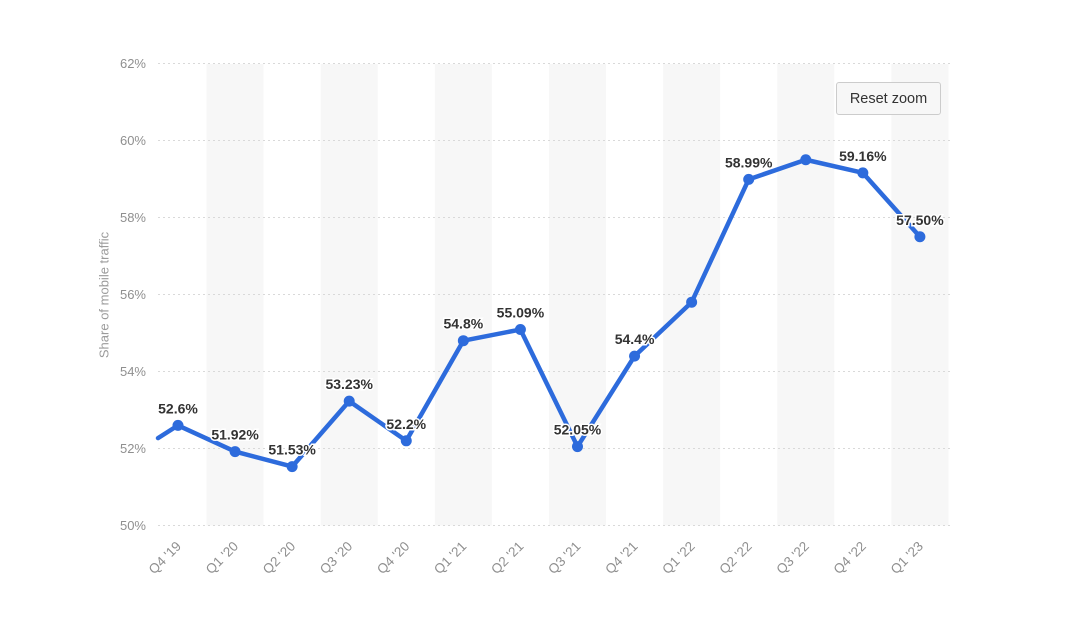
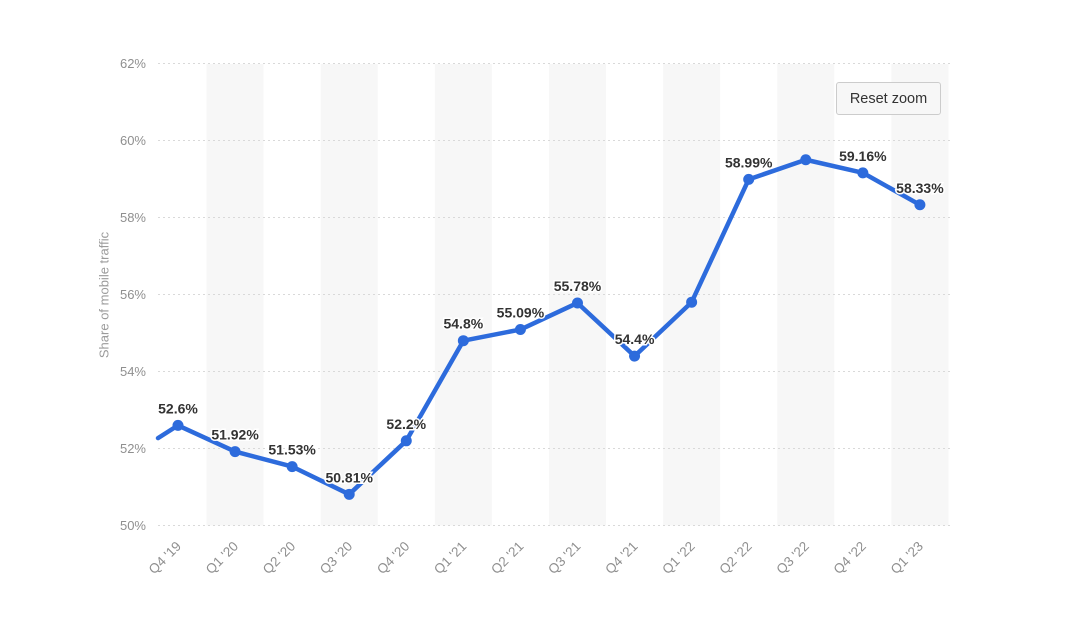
Q3 '20: 53.23% -> 50.81%
Q3 '21: 52.05% -> 55.78%
Q1 '23: 57.50% -> 58.33%
